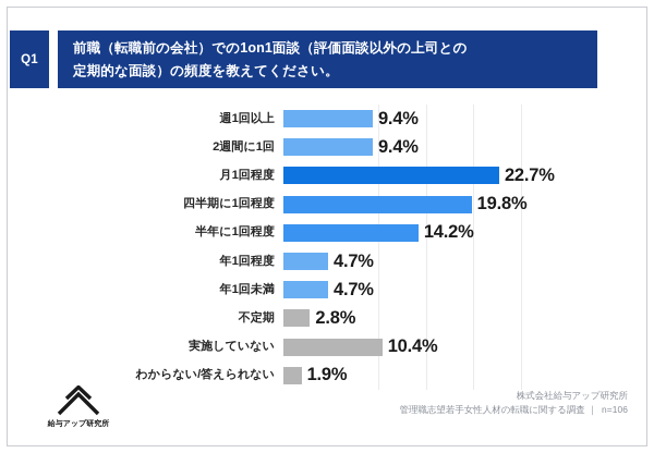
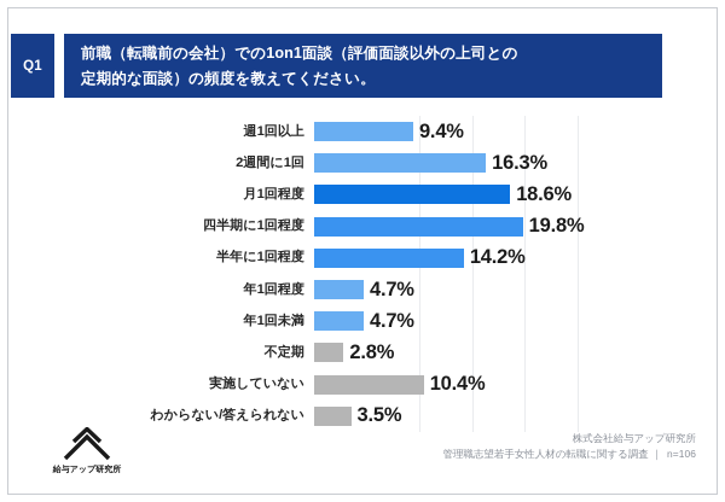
2週間に1回: 9.4% -> 16.3%
月1回程度: 22.7% -> 18.6%
わからない/答えられない: 1.9% -> 3.5%
